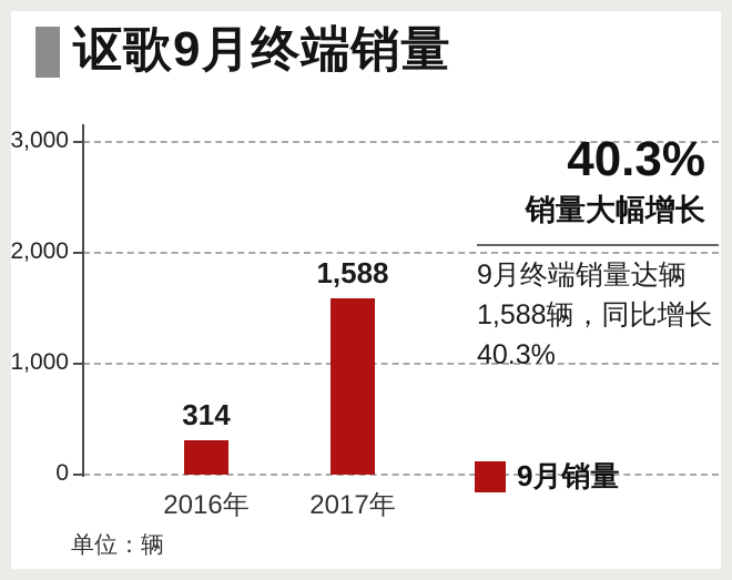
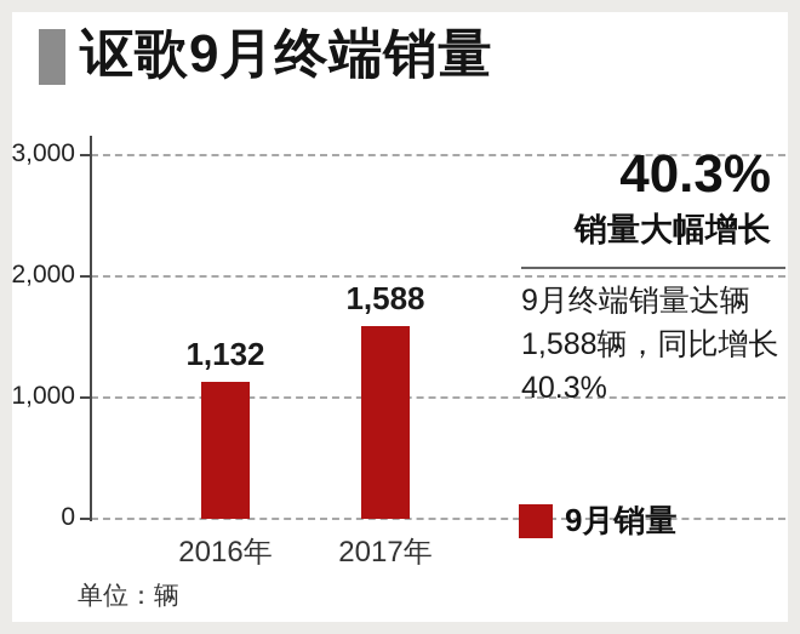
2016年: 314 -> 1,132
